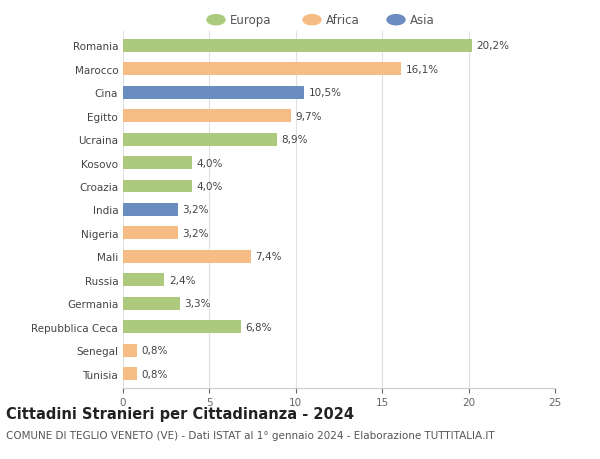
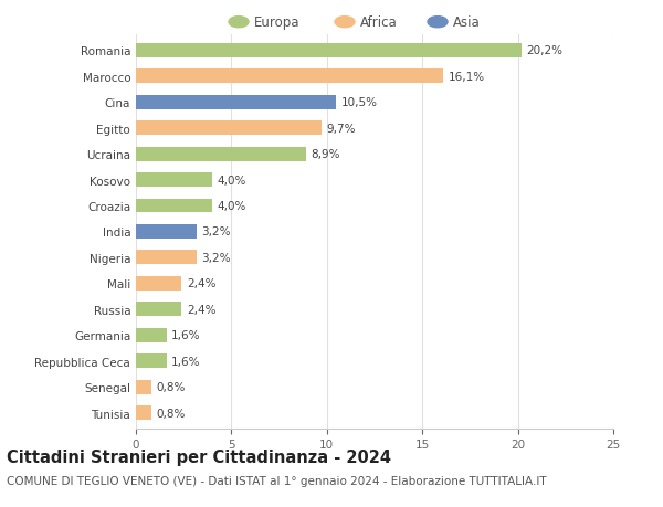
Mali: 7,4% -> 2,4%
Germania: 3,3% -> 1,6%
Repubblica Ceca: 6,8% -> 1,6%
